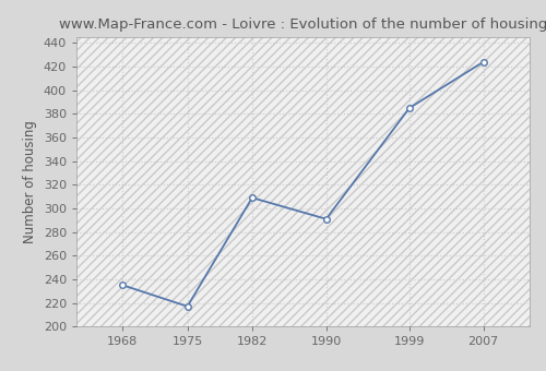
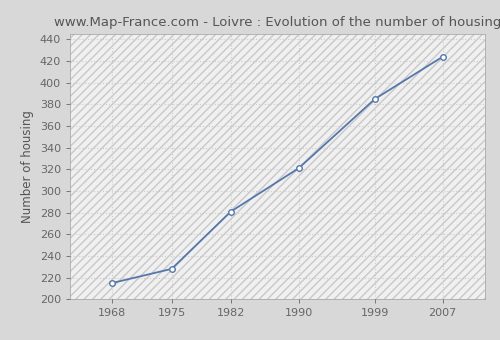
1968: 235 -> 215
1975: 217 -> 228
1982: 309 -> 281
1990: 291 -> 321
